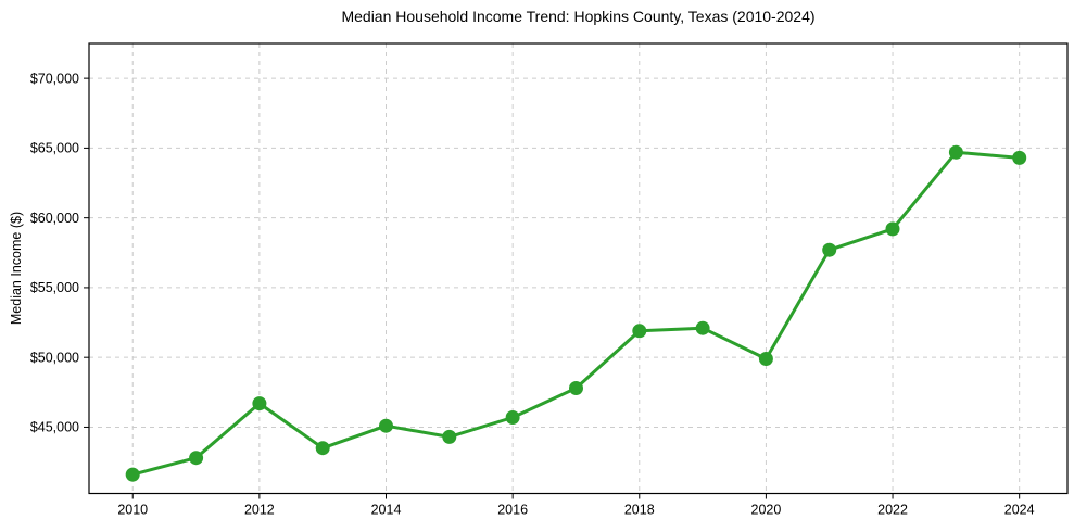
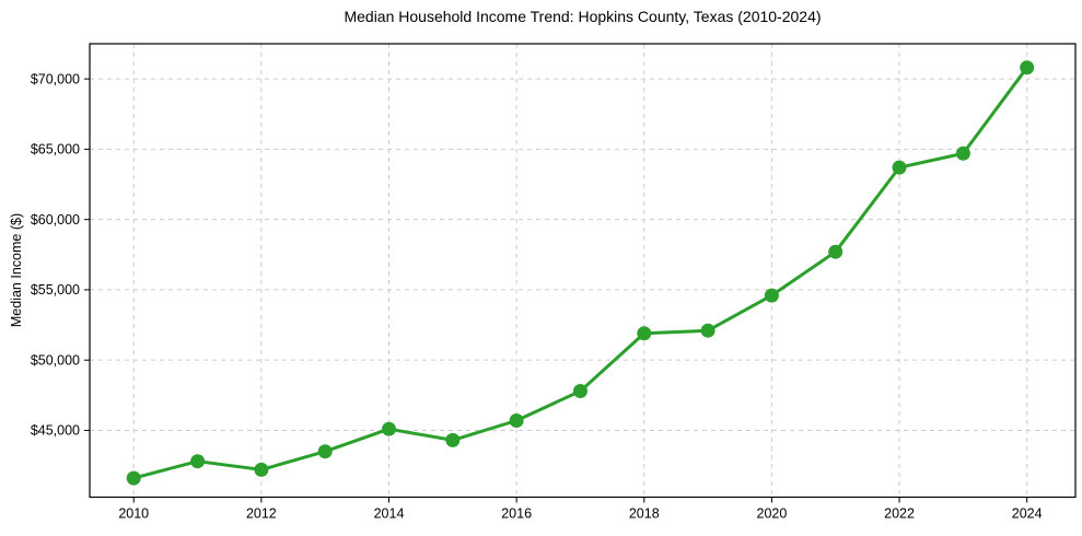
2012: $46700 -> $42200
2020: $49900 -> $54600
2022: $59200 -> $63700
2024: $64300 -> $70800
